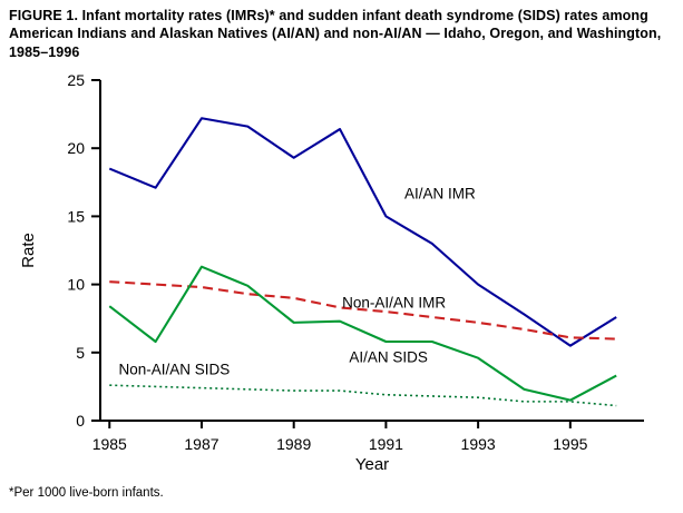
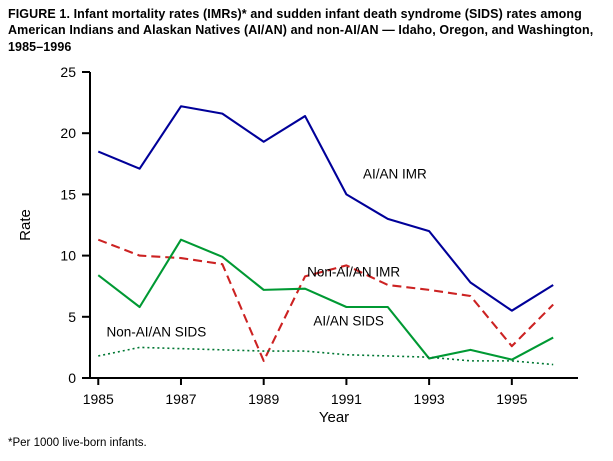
Non-AI/AN IMR/1985: 10.2 -> 11.3
Non-AI/AN SIDS/1985: 2.6 -> 1.8
Non-AI/AN IMR/1989: 9.0 -> 1.4
Non-AI/AN IMR/1991: 8.0 -> 9.2
AI/AN IMR/1993: 10.0 -> 12.0
AI/AN SIDS/1993: 4.6 -> 1.6
Non-AI/AN IMR/1995: 6.1 -> 2.6
